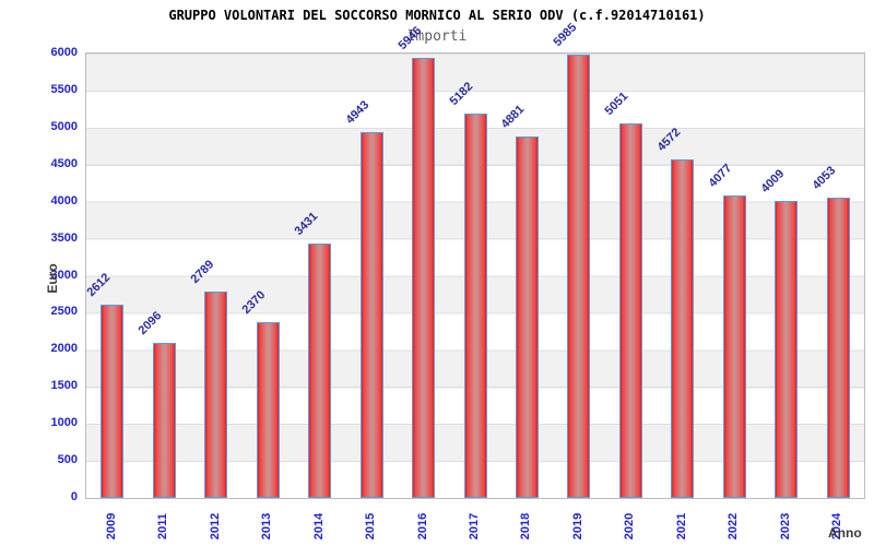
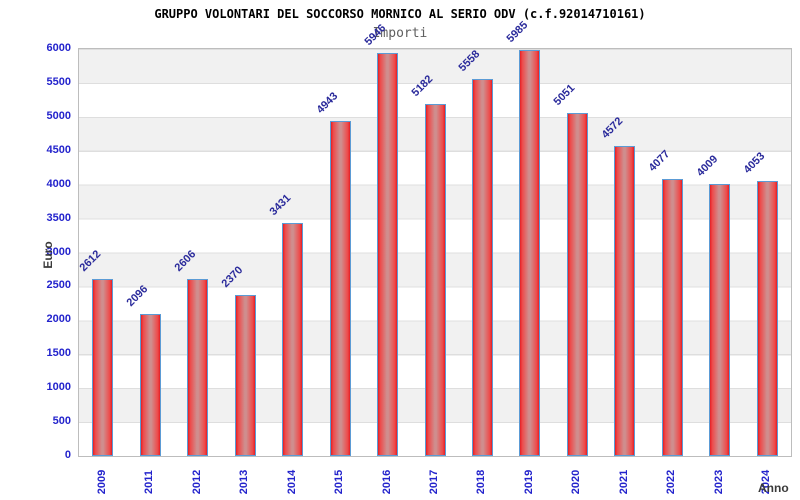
2012: 2789 -> 2606
2018: 4881 -> 5558
